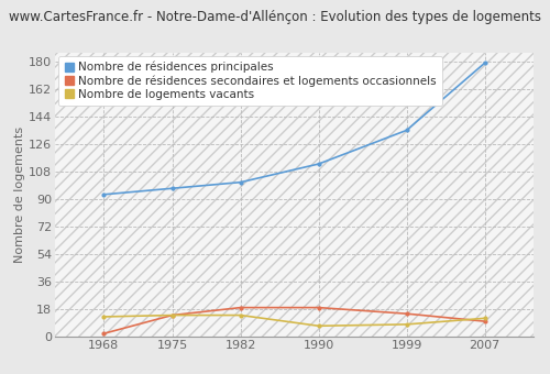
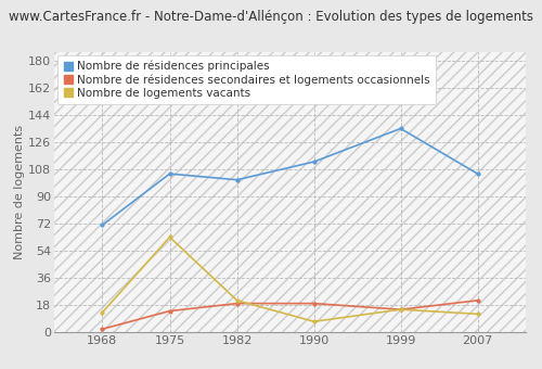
Nombre de résidences principales/1968: 93 -> 71
Nombre de résidences principales/1975: 97 -> 105
Nombre de logements vacants/1975: 14 -> 63
Nombre de logements vacants/1982: 14 -> 21
Nombre de logements vacants/1999: 8 -> 15
Nombre de résidences principales/2007: 179 -> 105
Nombre de résidences secondaires et logements occasionnels/2007: 10 -> 21
